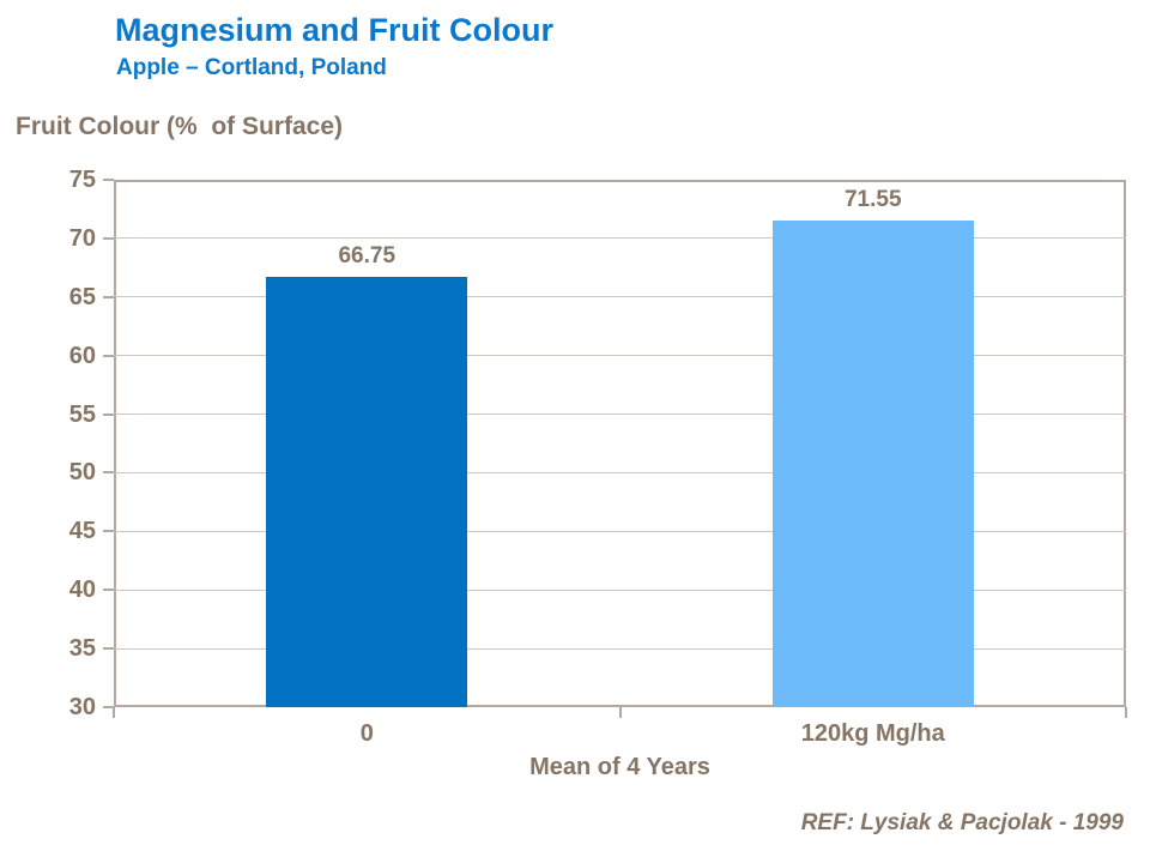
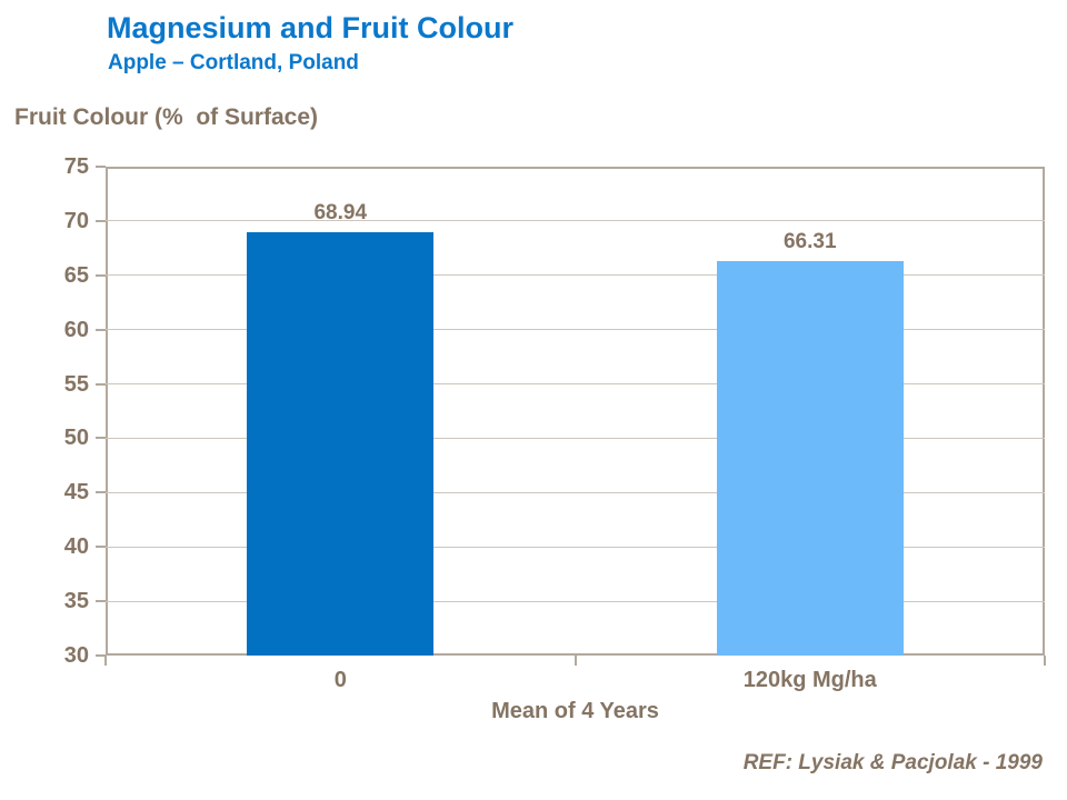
0: 66.75 -> 68.94
120kg Mg/ha: 71.55 -> 66.31
